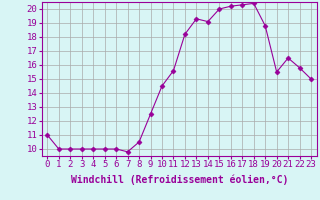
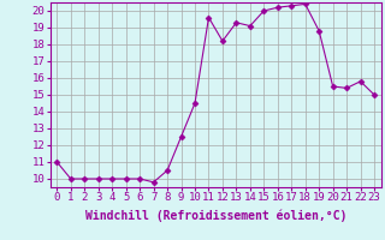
11: 15.6 -> 19.6
21: 16.5 -> 15.4
